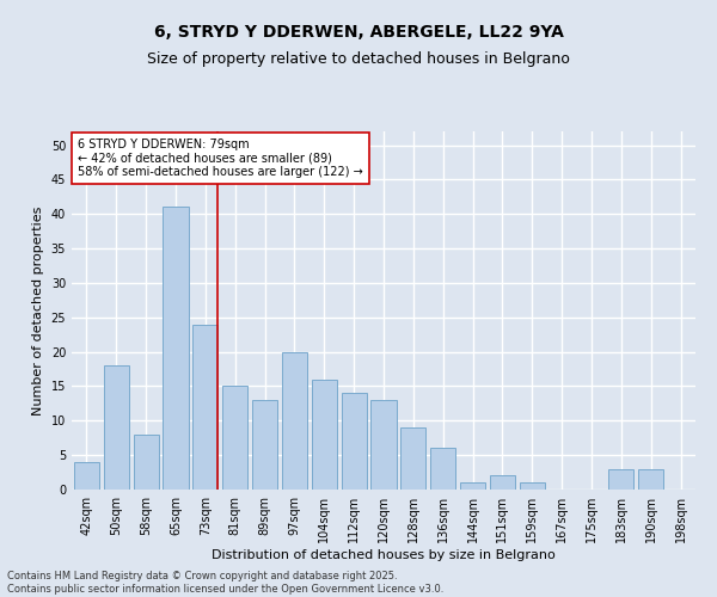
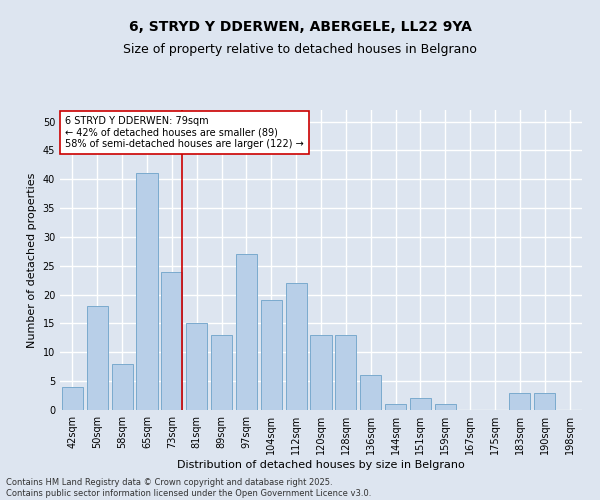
97sqm: 20 -> 27
104sqm: 16 -> 19
112sqm: 14 -> 22
128sqm: 9 -> 13
